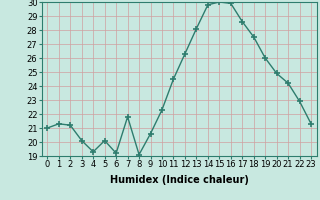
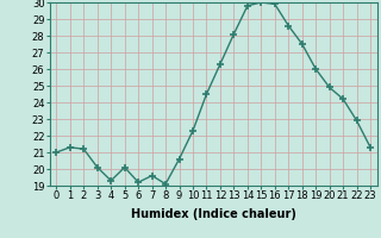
7: 21.8 -> 19.6
